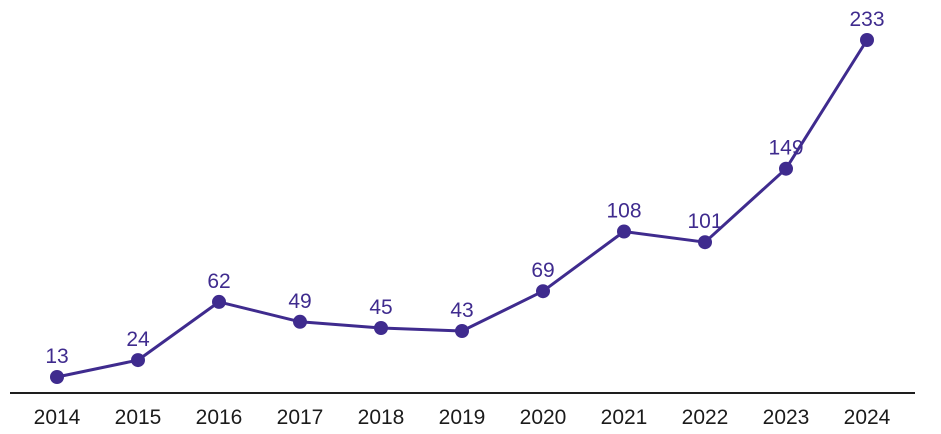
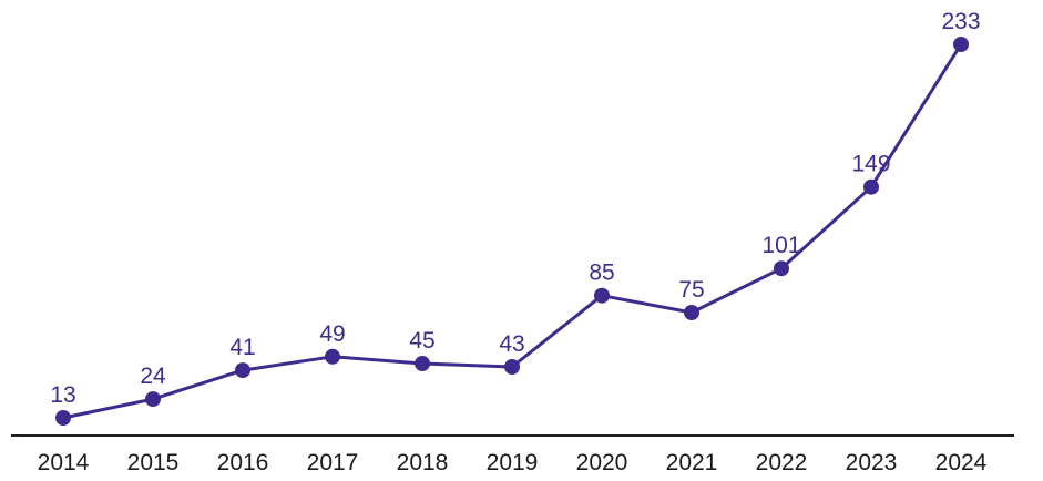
2016: 62 -> 41
2020: 69 -> 85
2021: 108 -> 75
